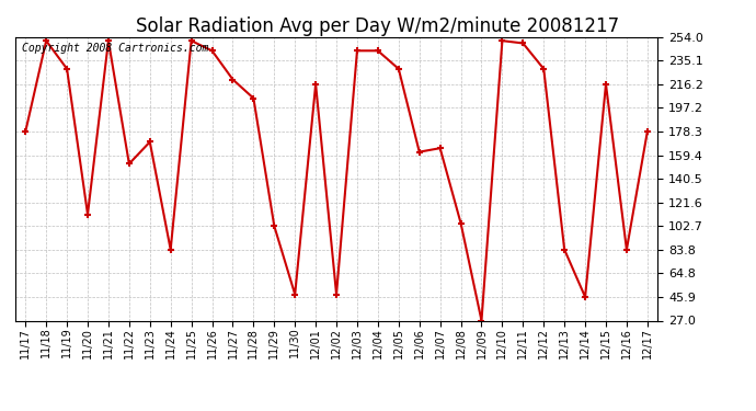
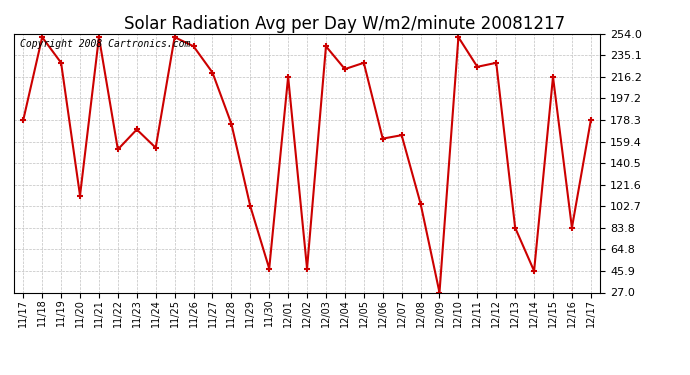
11/24: 84 -> 154
11/28: 205 -> 175
12/04: 243 -> 223
12/11: 249 -> 225
